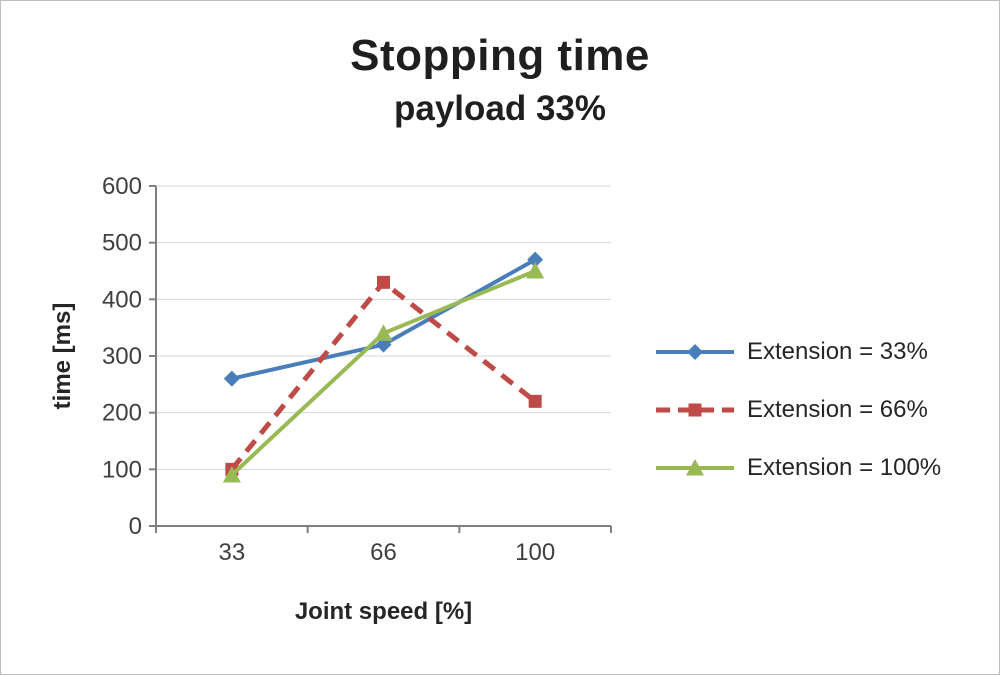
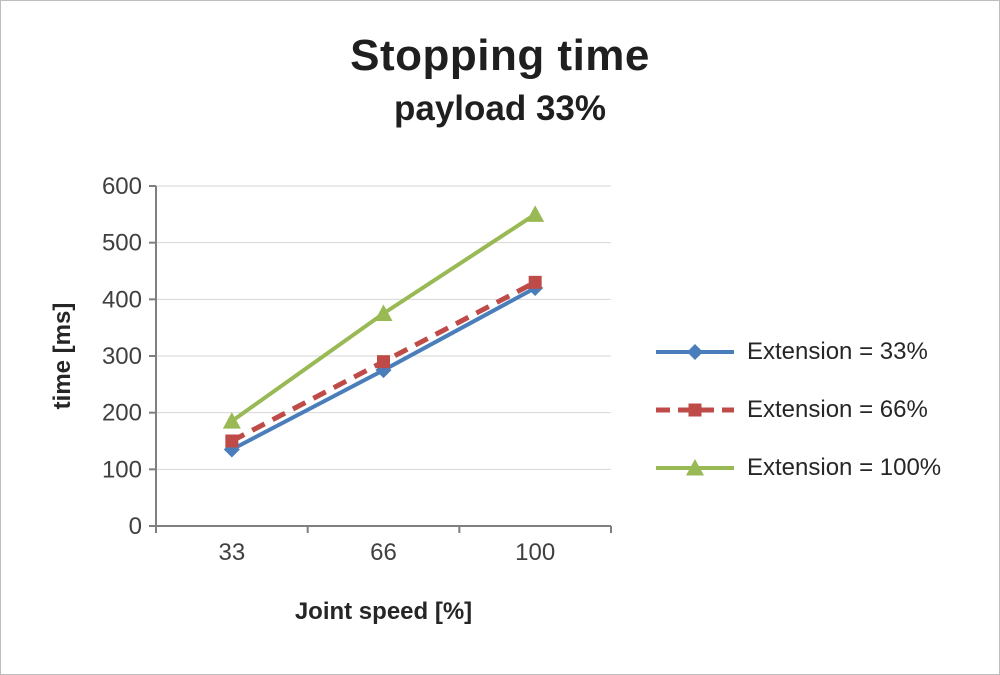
Extension = 33%/33: 260 -> 140
Extension = 66%/33: 100 -> 150
Extension = 100%/33: 90 -> 180
Extension = 33%/66: 320 -> 280
Extension = 66%/66: 430 -> 290
Extension = 100%/66: 340 -> 380
Extension = 33%/100: 470 -> 420
Extension = 66%/100: 220 -> 430
Extension = 100%/100: 450 -> 550
